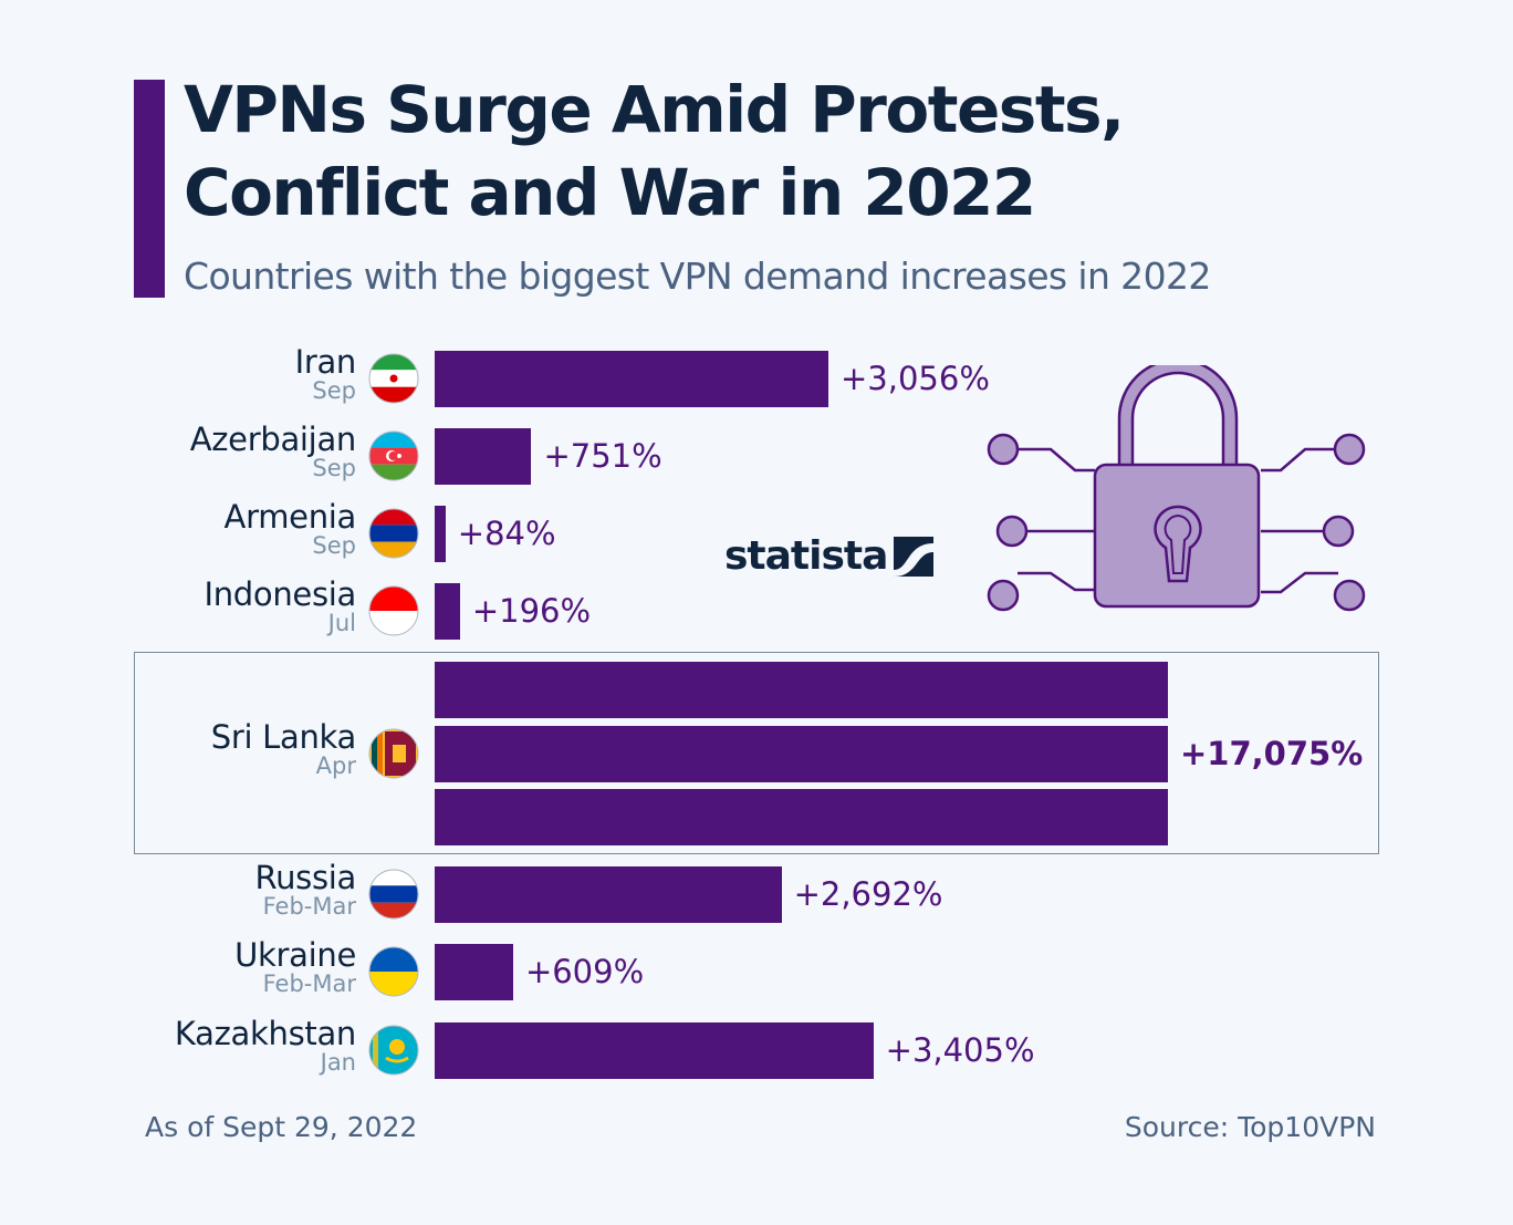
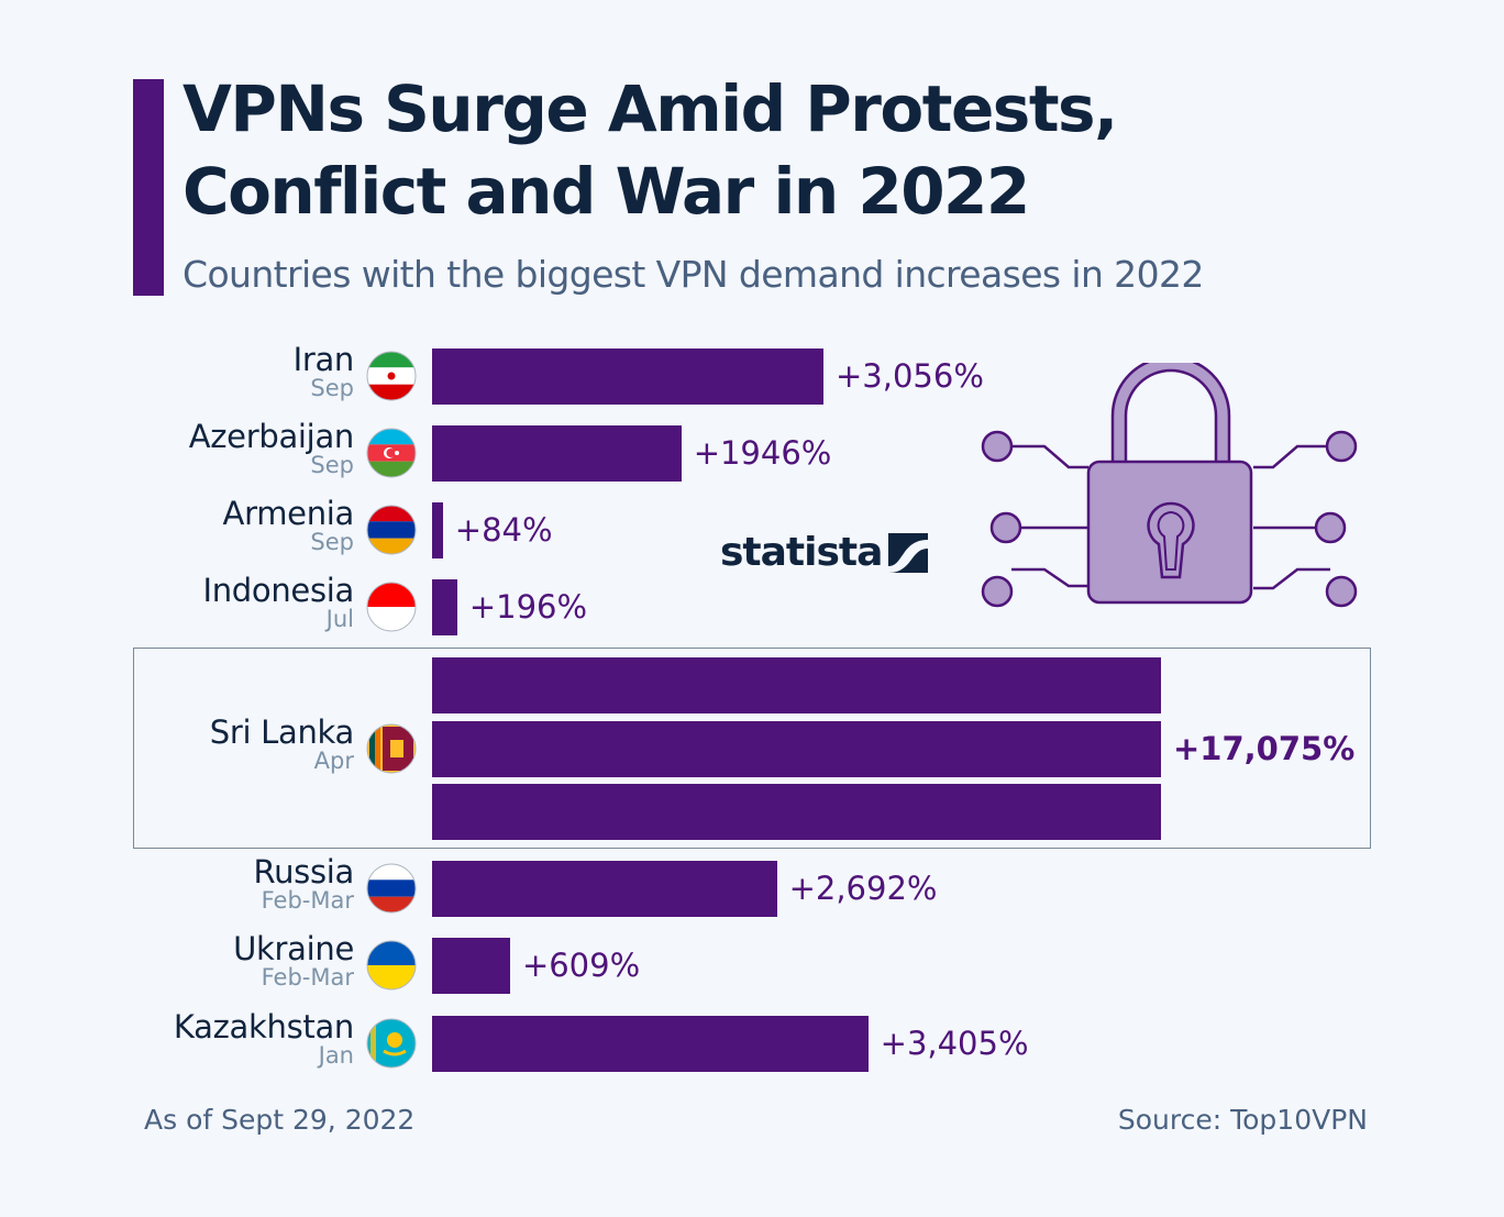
Azerbaijan: +751% -> +1946%
